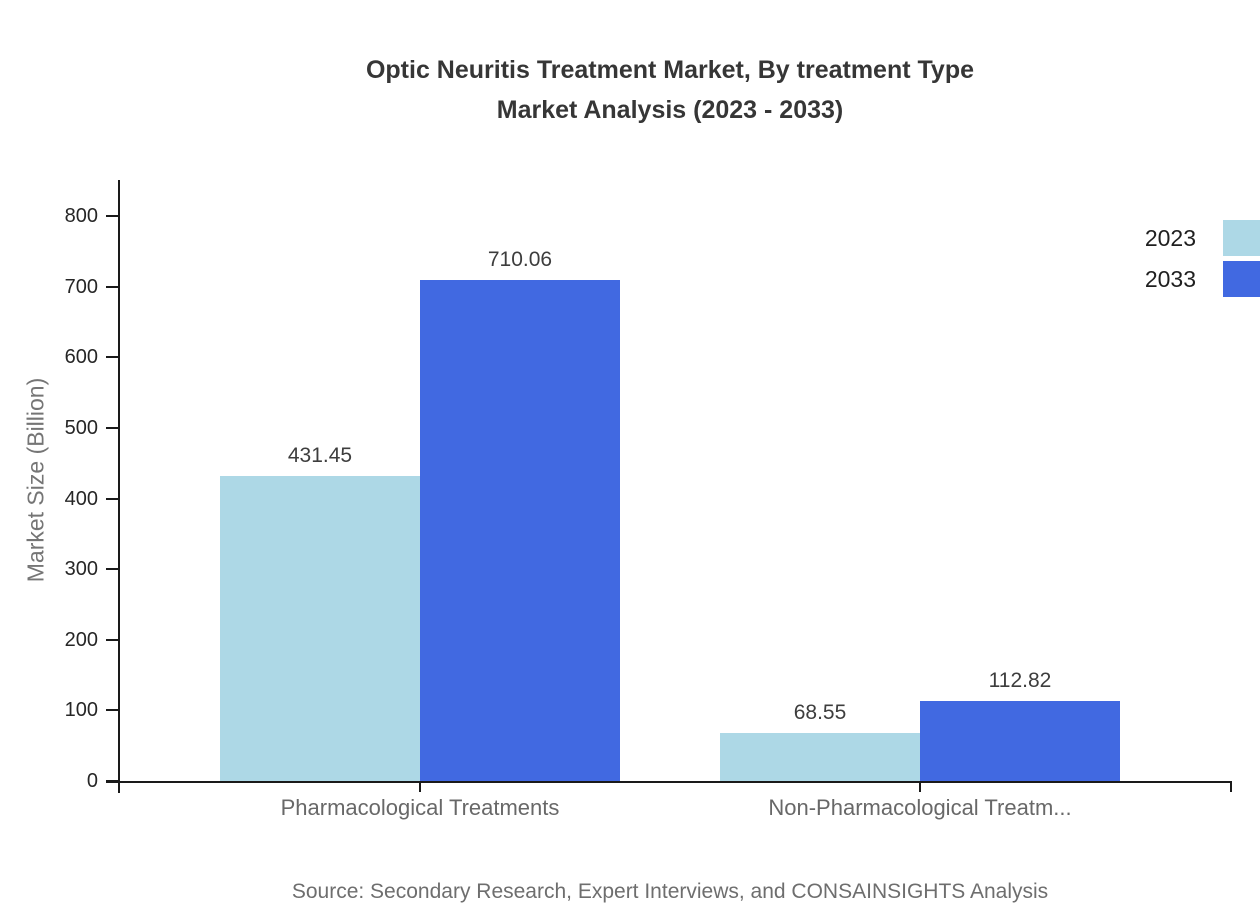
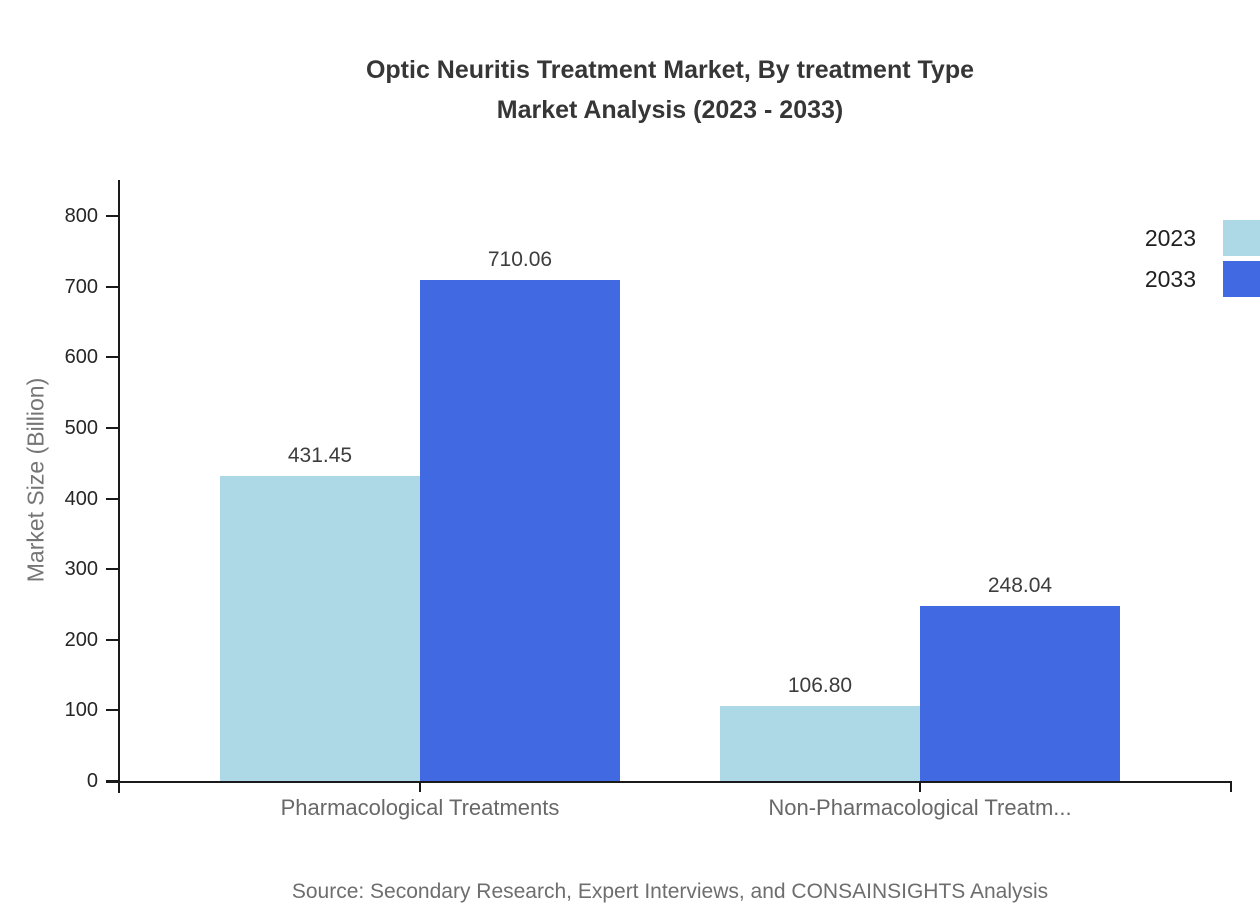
2023/Non-Pharmacological Treatm...: 68.55 -> 106.80
2033/Non-Pharmacological Treatm...: 112.82 -> 248.04
